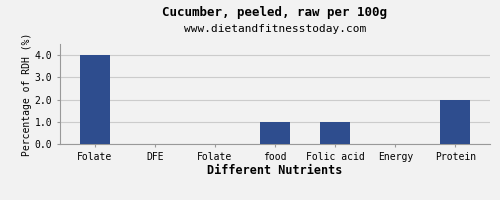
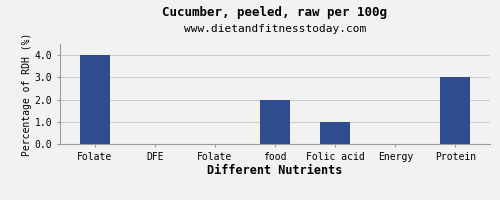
food: 1 -> 2
Protein: 2 -> 3
